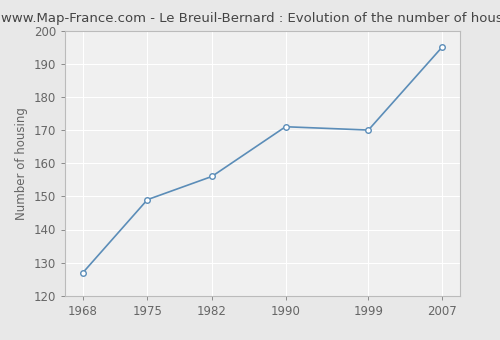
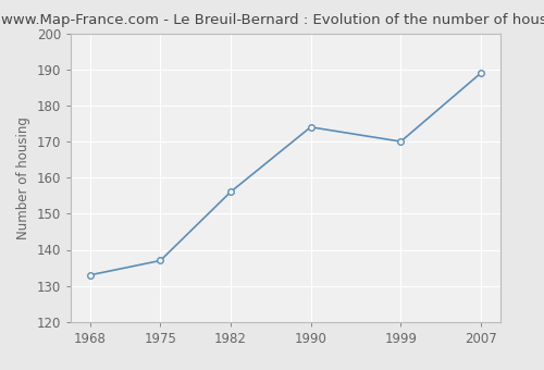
1968: 127 -> 133
1975: 149 -> 137
1990: 171 -> 174
2007: 195 -> 189
